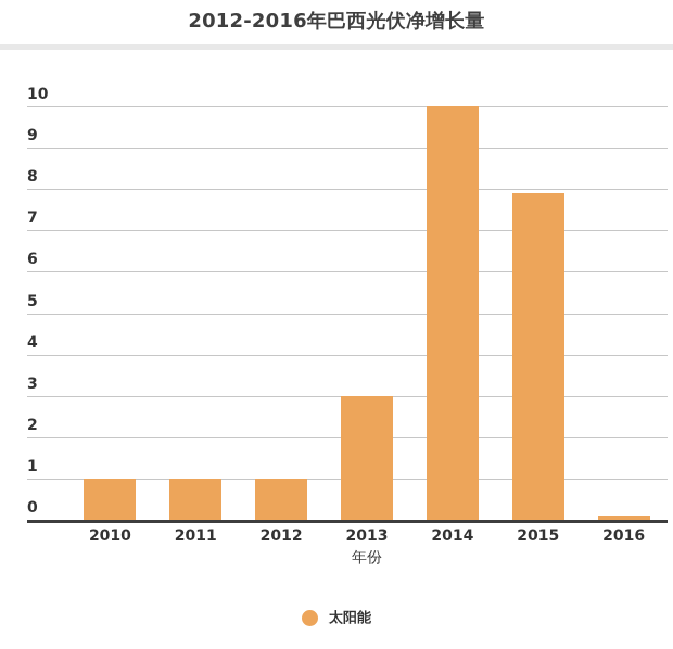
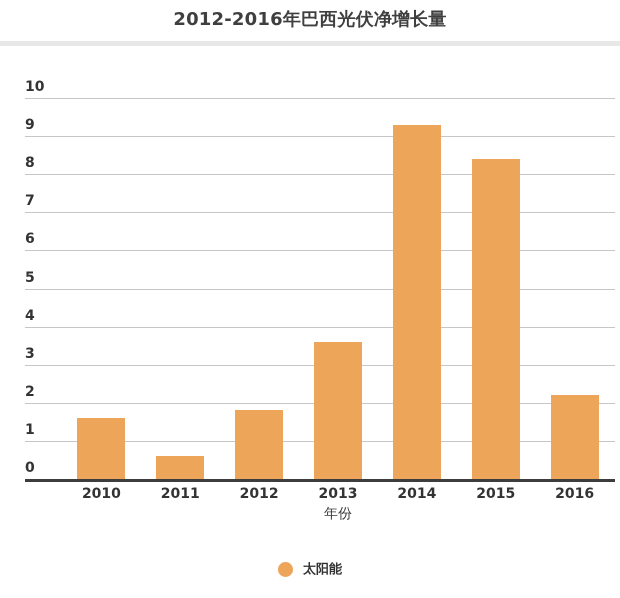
2010: 1.0 -> 1.6
2011: 1.0 -> 0.6
2012: 1.0 -> 1.8
2013: 3.0 -> 3.6
2014: 10.0 -> 9.3
2015: 7.9 -> 8.4
2016: 0.1 -> 2.2
